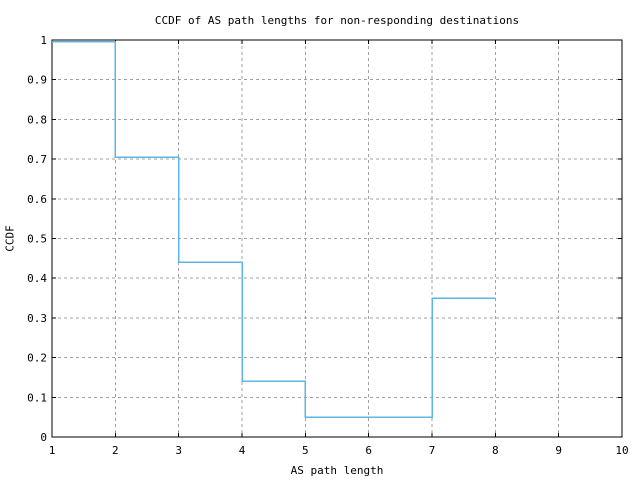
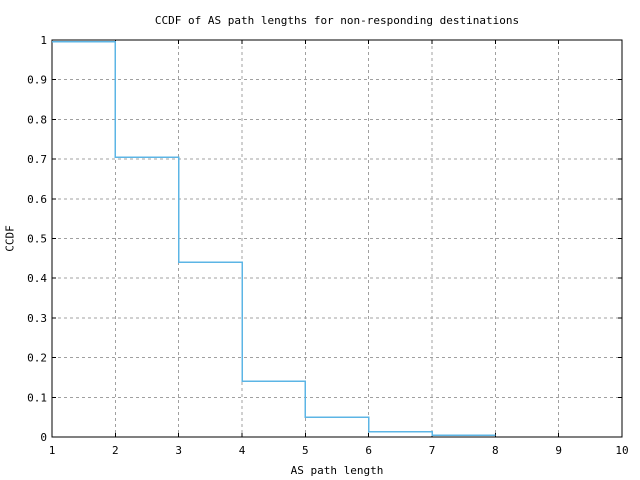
6: 0.05 -> 0.01
7: 0.35 -> 0.01
